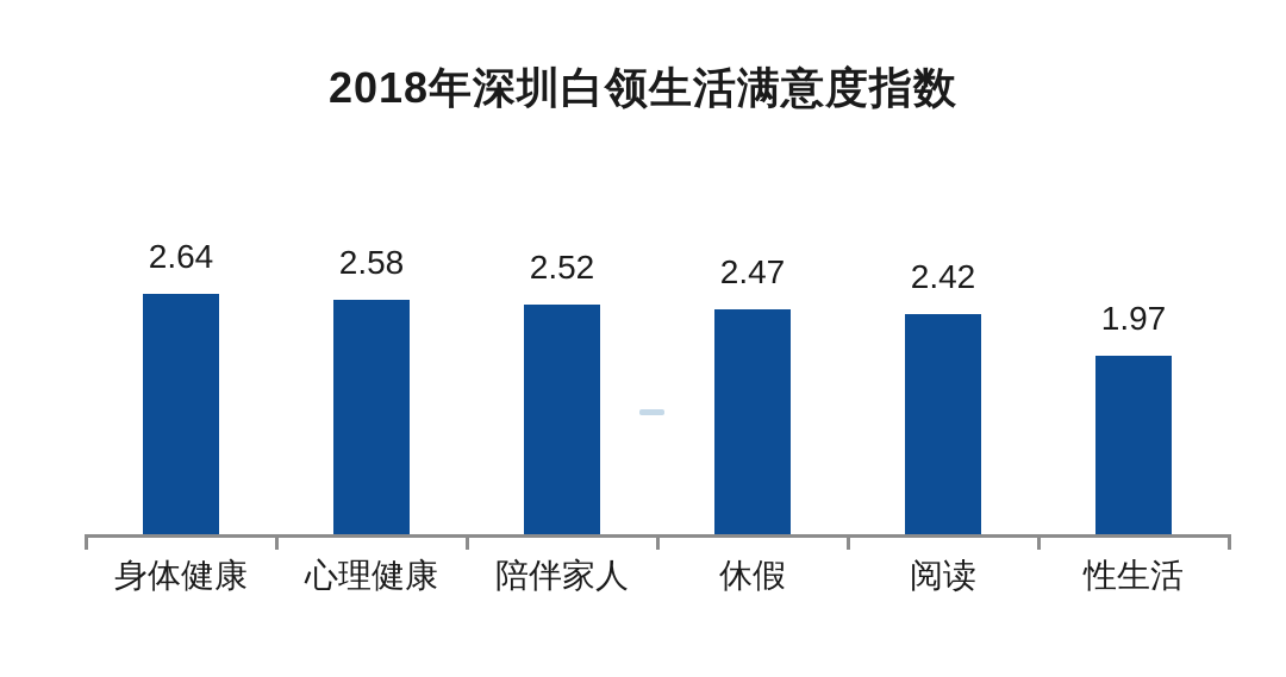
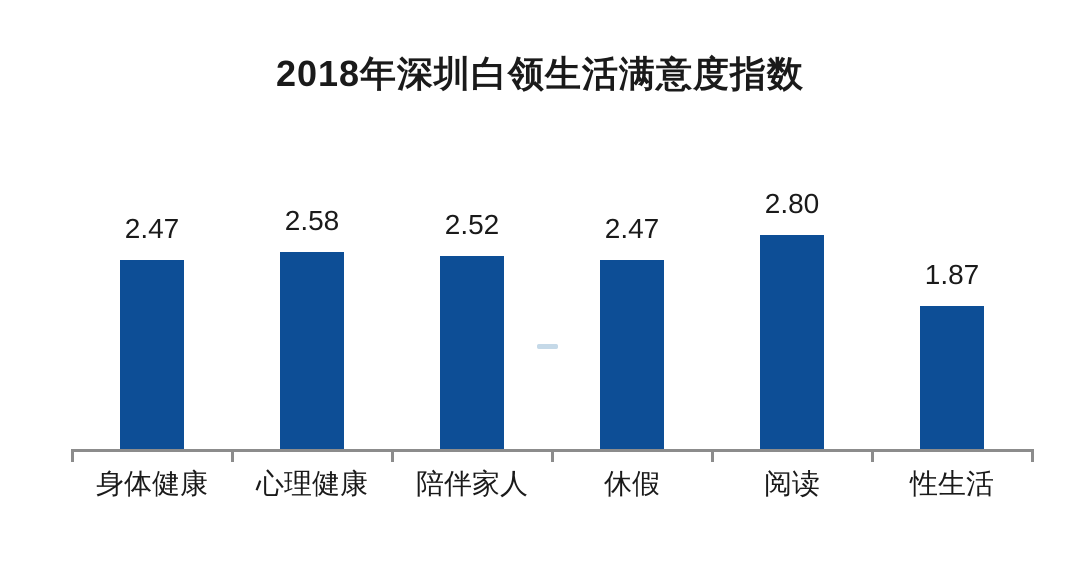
身体健康: 2.64 -> 2.47
阅读: 2.42 -> 2.80
性生活: 1.97 -> 1.87
